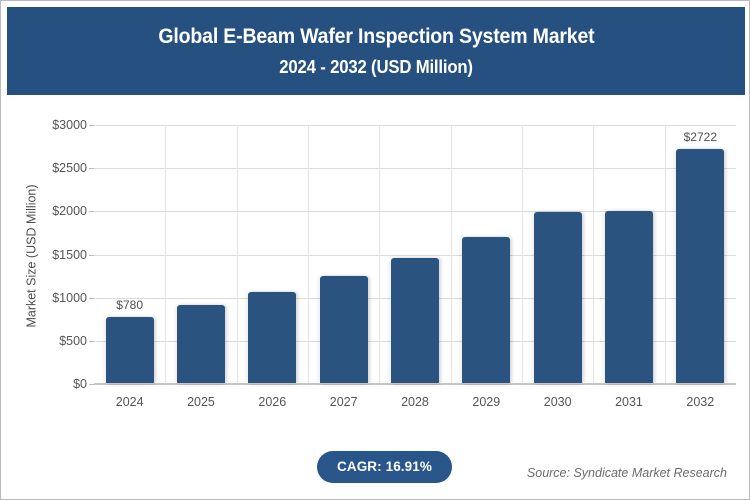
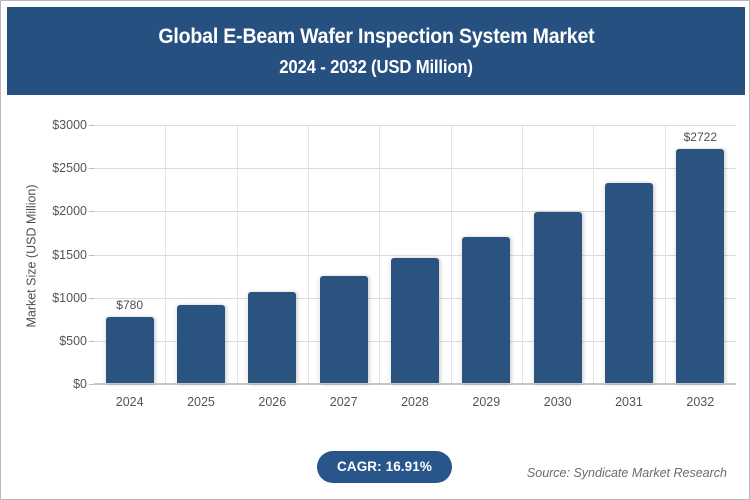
2031: $2000 -> $2300
